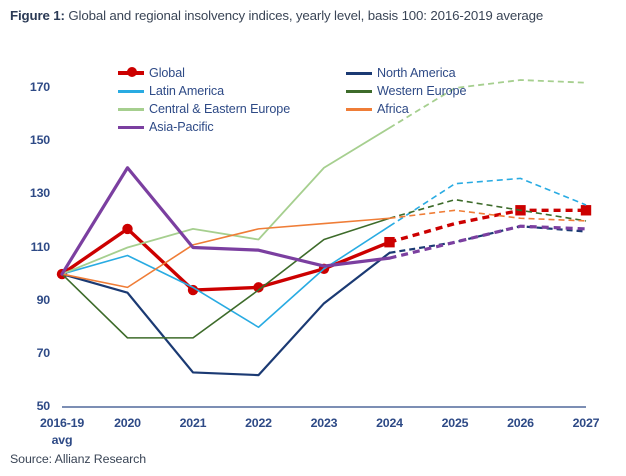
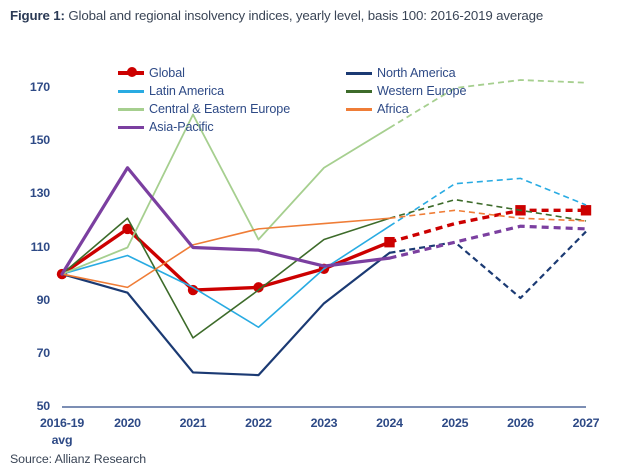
Western Europe/2020: 76 -> 121
Central & Eastern Europe/2021: 117 -> 160
North America/2026: 118 -> 91
